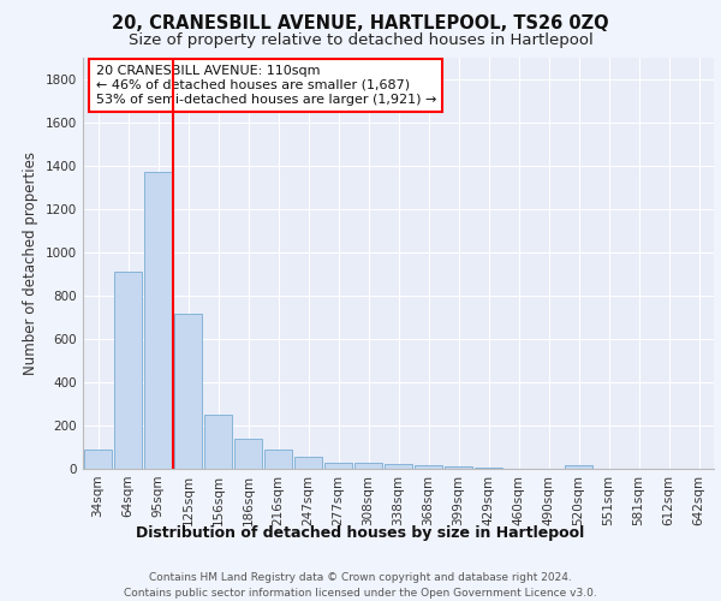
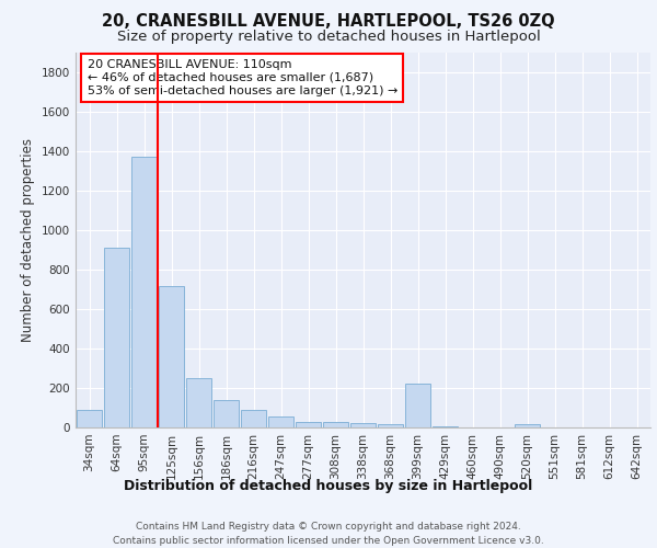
399sqm: 10 -> 220
